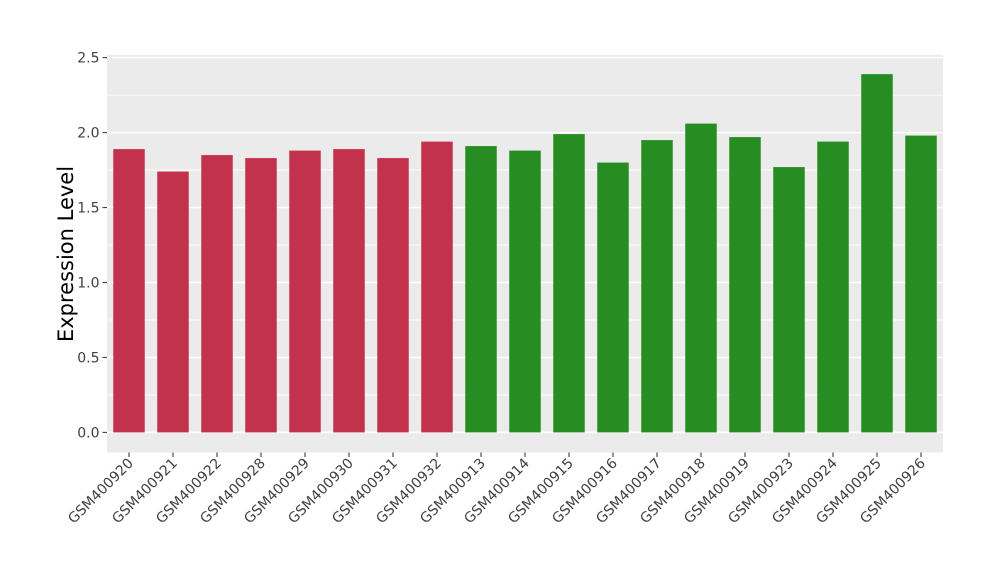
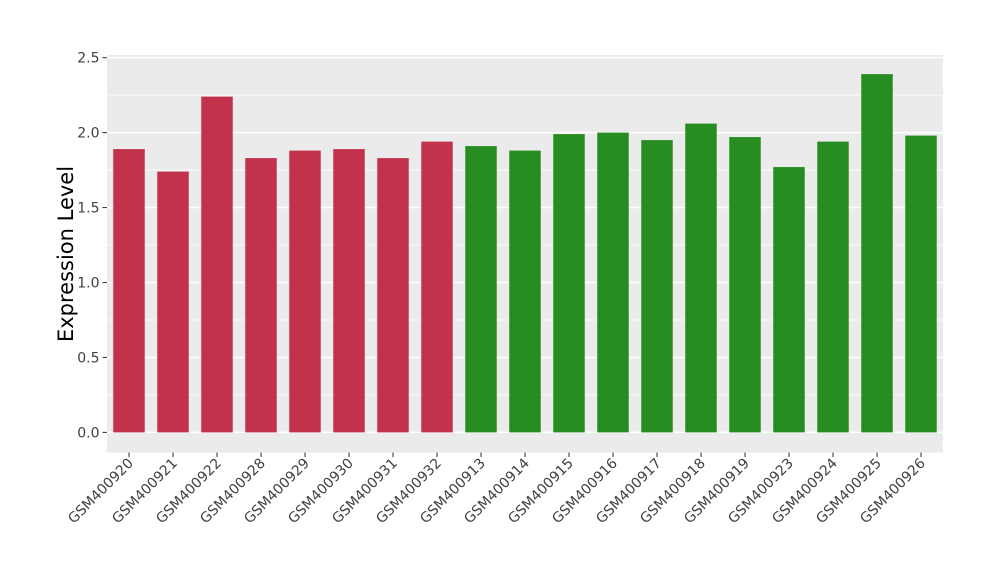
GSM400922: 1.85 -> 2.24
GSM400916: 1.80 -> 2.00
